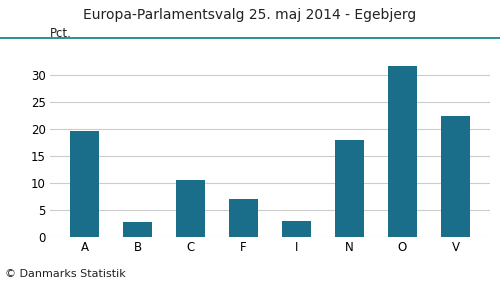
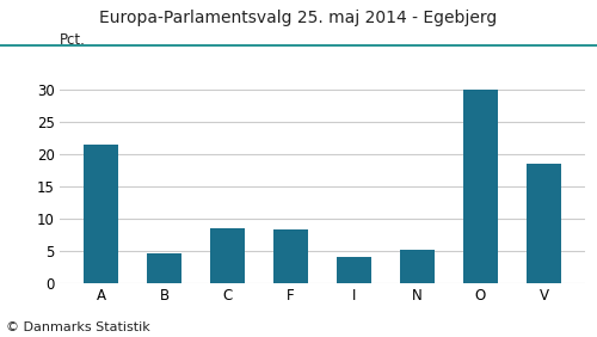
A: 19.6 -> 21.5
B: 2.8 -> 4.7
C: 10.6 -> 8.5
F: 7.0 -> 8.4
I: 3.0 -> 4.1
N: 18.0 -> 5.1
O: 31.6 -> 30.0
V: 22.4 -> 18.5
